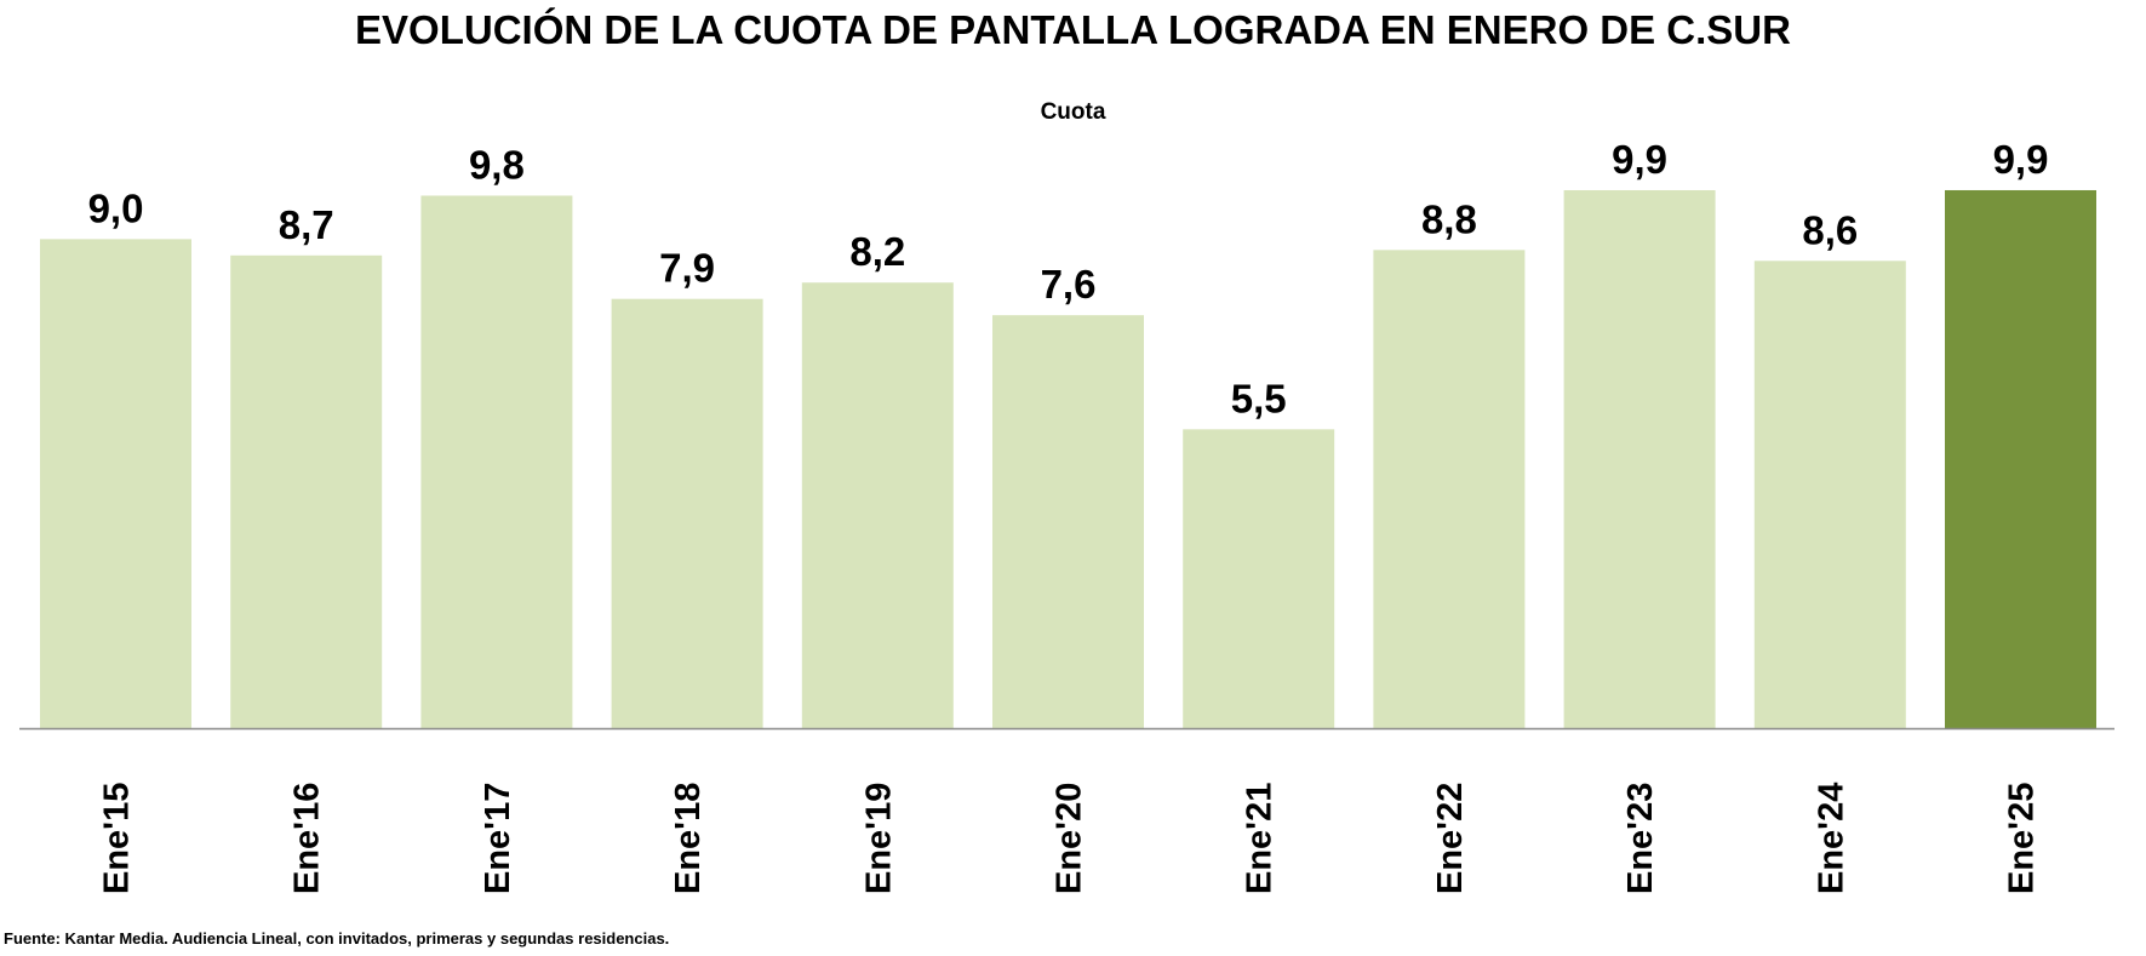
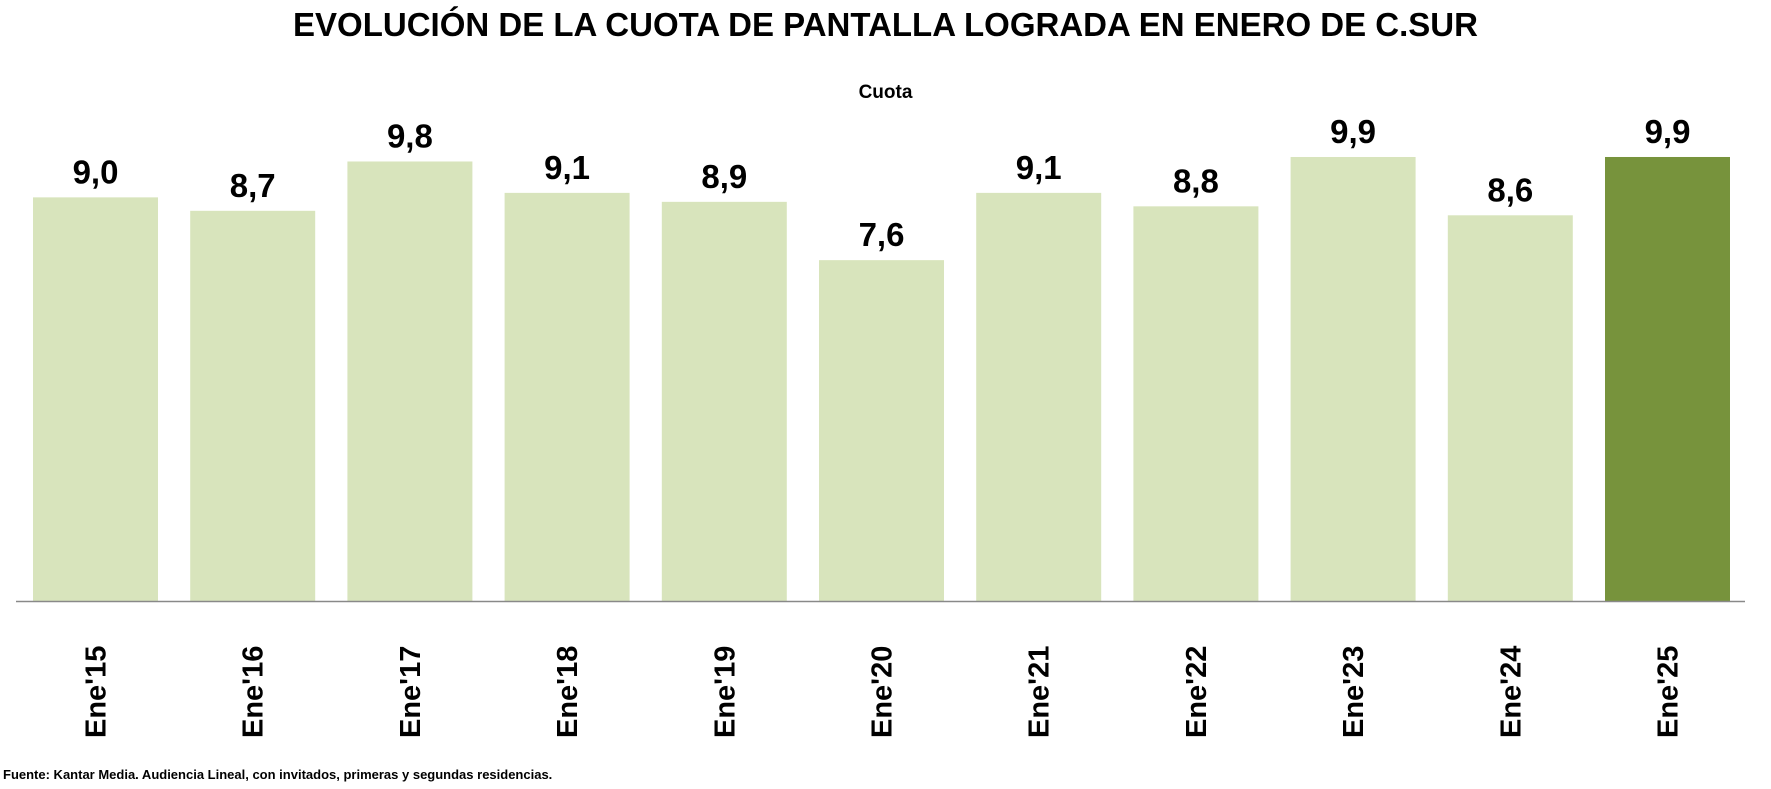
Ene'18: 7,9 -> 9,1
Ene'19: 8,2 -> 8,9
Ene'21: 5,5 -> 9,1
